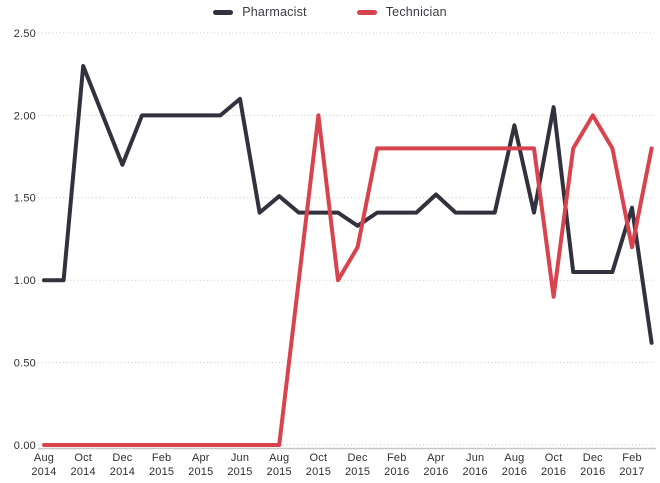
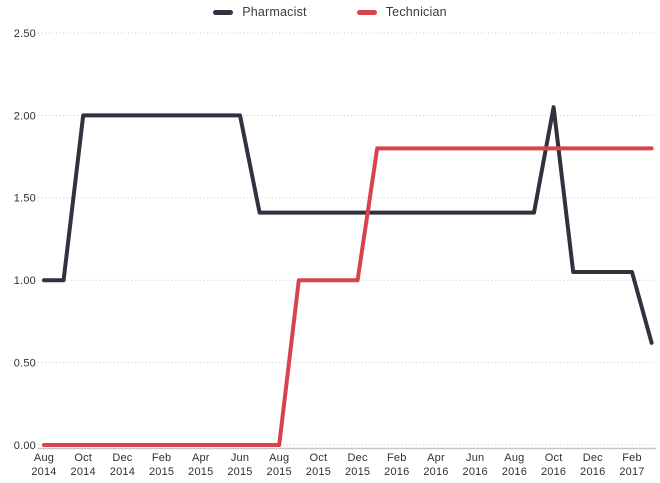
Pharmacist/Oct 2014: 2.30 -> 2.00
Pharmacist/Dec 2014: 1.70 -> 2.00
Pharmacist/Jun 2015: 2.10 -> 2.00
Pharmacist/Aug 2015: 1.51 -> 1.41
Technician/Oct 2015: 2.0 -> 1.0
Pharmacist/Dec 2015: 1.33 -> 1.41
Technician/Dec 2015: 1.2 -> 1.0
Pharmacist/Apr 2016: 1.52 -> 1.41
Pharmacist/Aug 2016: 1.94 -> 1.41
Technician/Oct 2016: 0.9 -> 1.8
Technician/Dec 2016: 2.0 -> 1.8
Pharmacist/Feb 2017: 1.44 -> 1.05
Technician/Feb 2017: 1.2 -> 1.8
